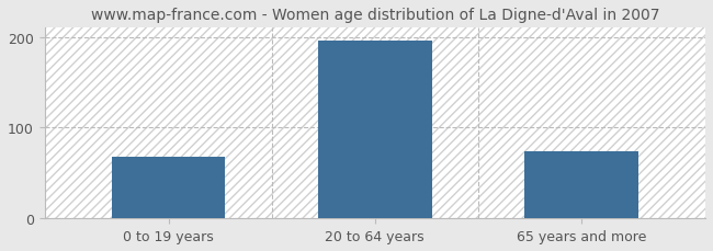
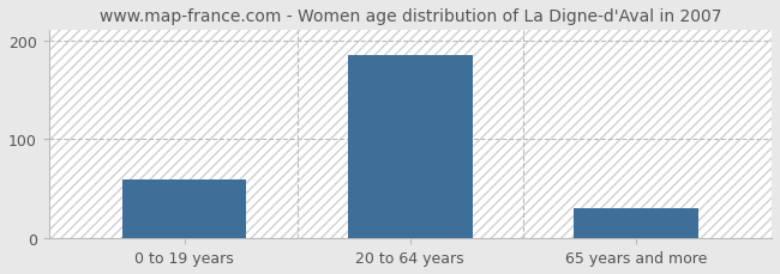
0 to 19 years: 68 -> 60
20 to 64 years: 196 -> 185
65 years and more: 74 -> 30
